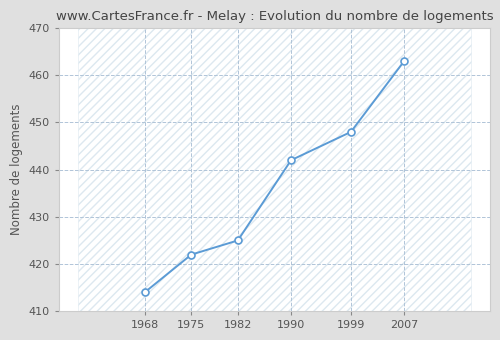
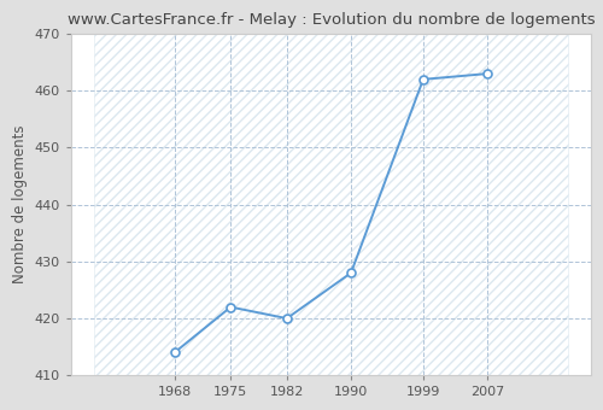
1982: 425 -> 420
1990: 442 -> 428
1999: 448 -> 462
